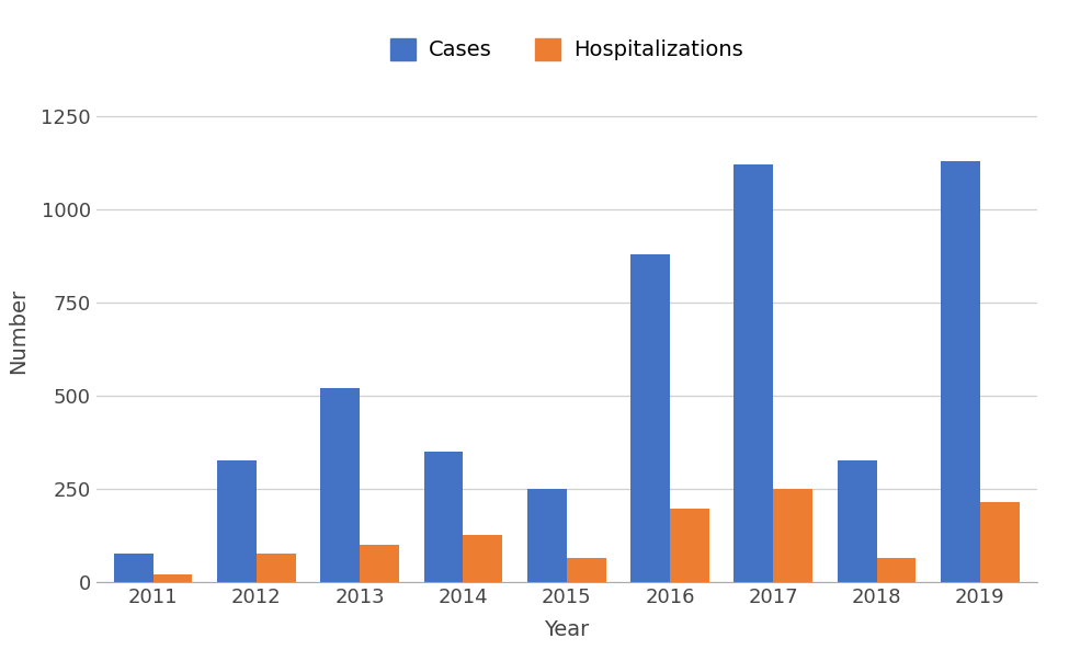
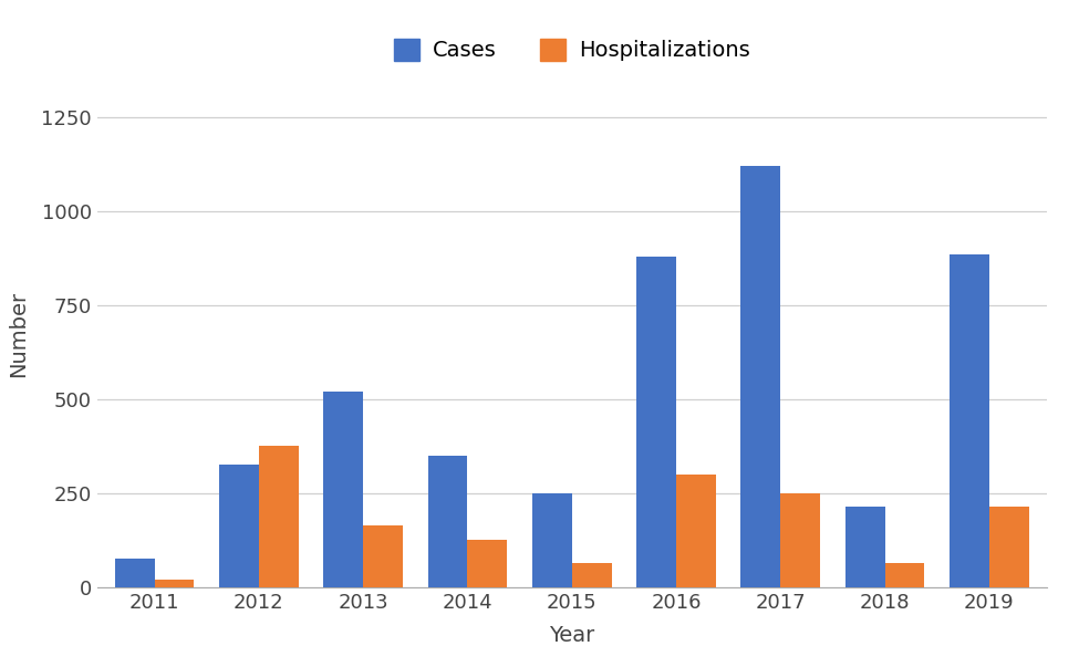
Hospitalizations/2012: 75 -> 375
Hospitalizations/2013: 100 -> 165
Hospitalizations/2016: 195 -> 300
Cases/2018: 325 -> 215
Cases/2019: 1130 -> 885
